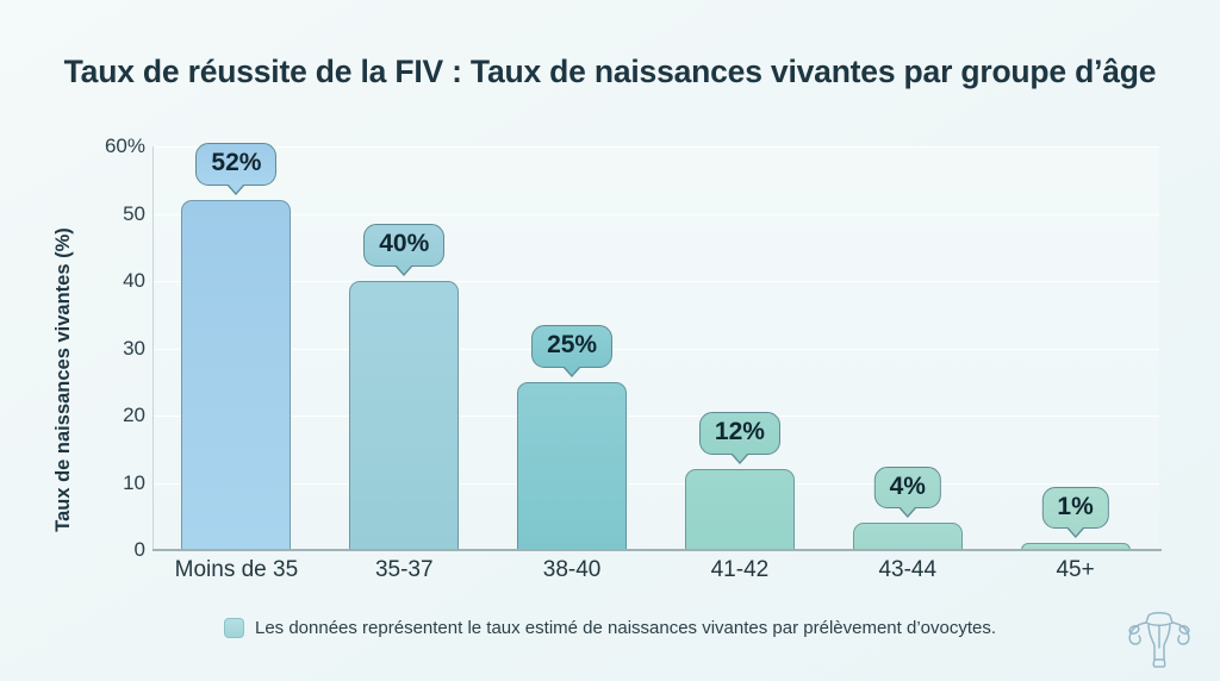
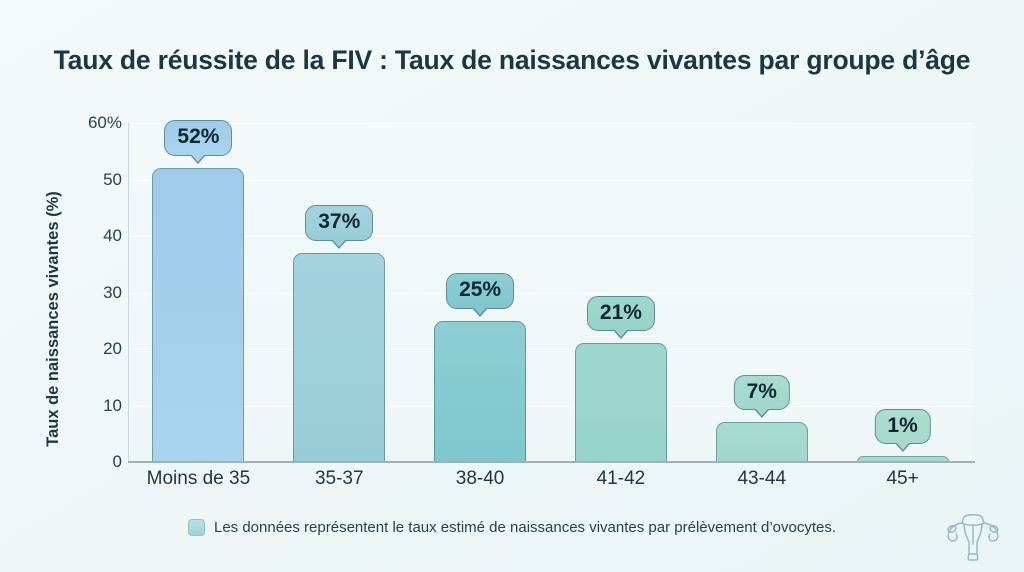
35-37: 40% -> 37%
41-42: 12% -> 21%
43-44: 4% -> 7%
